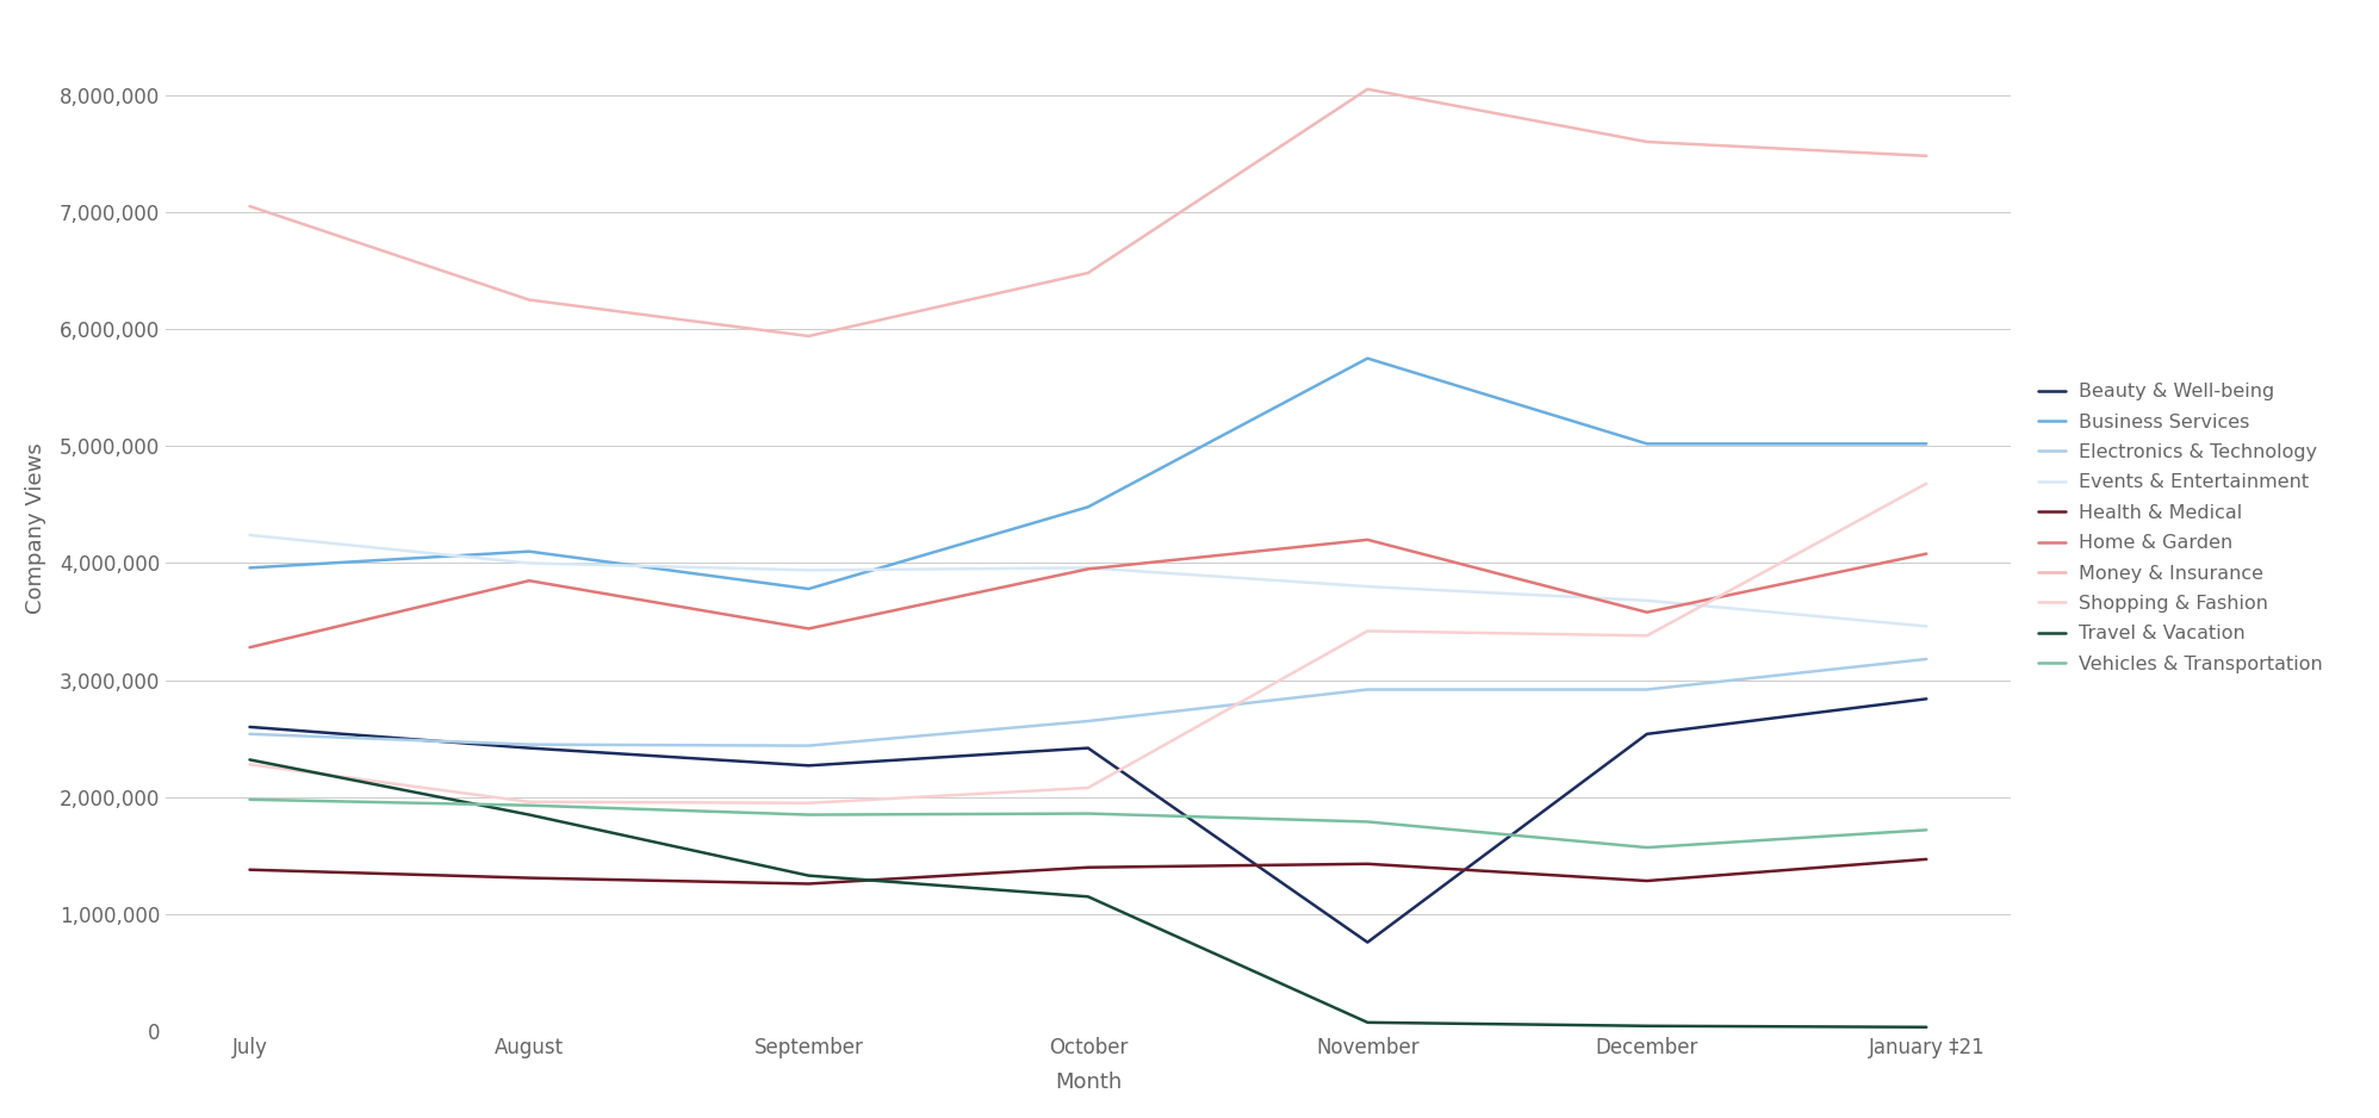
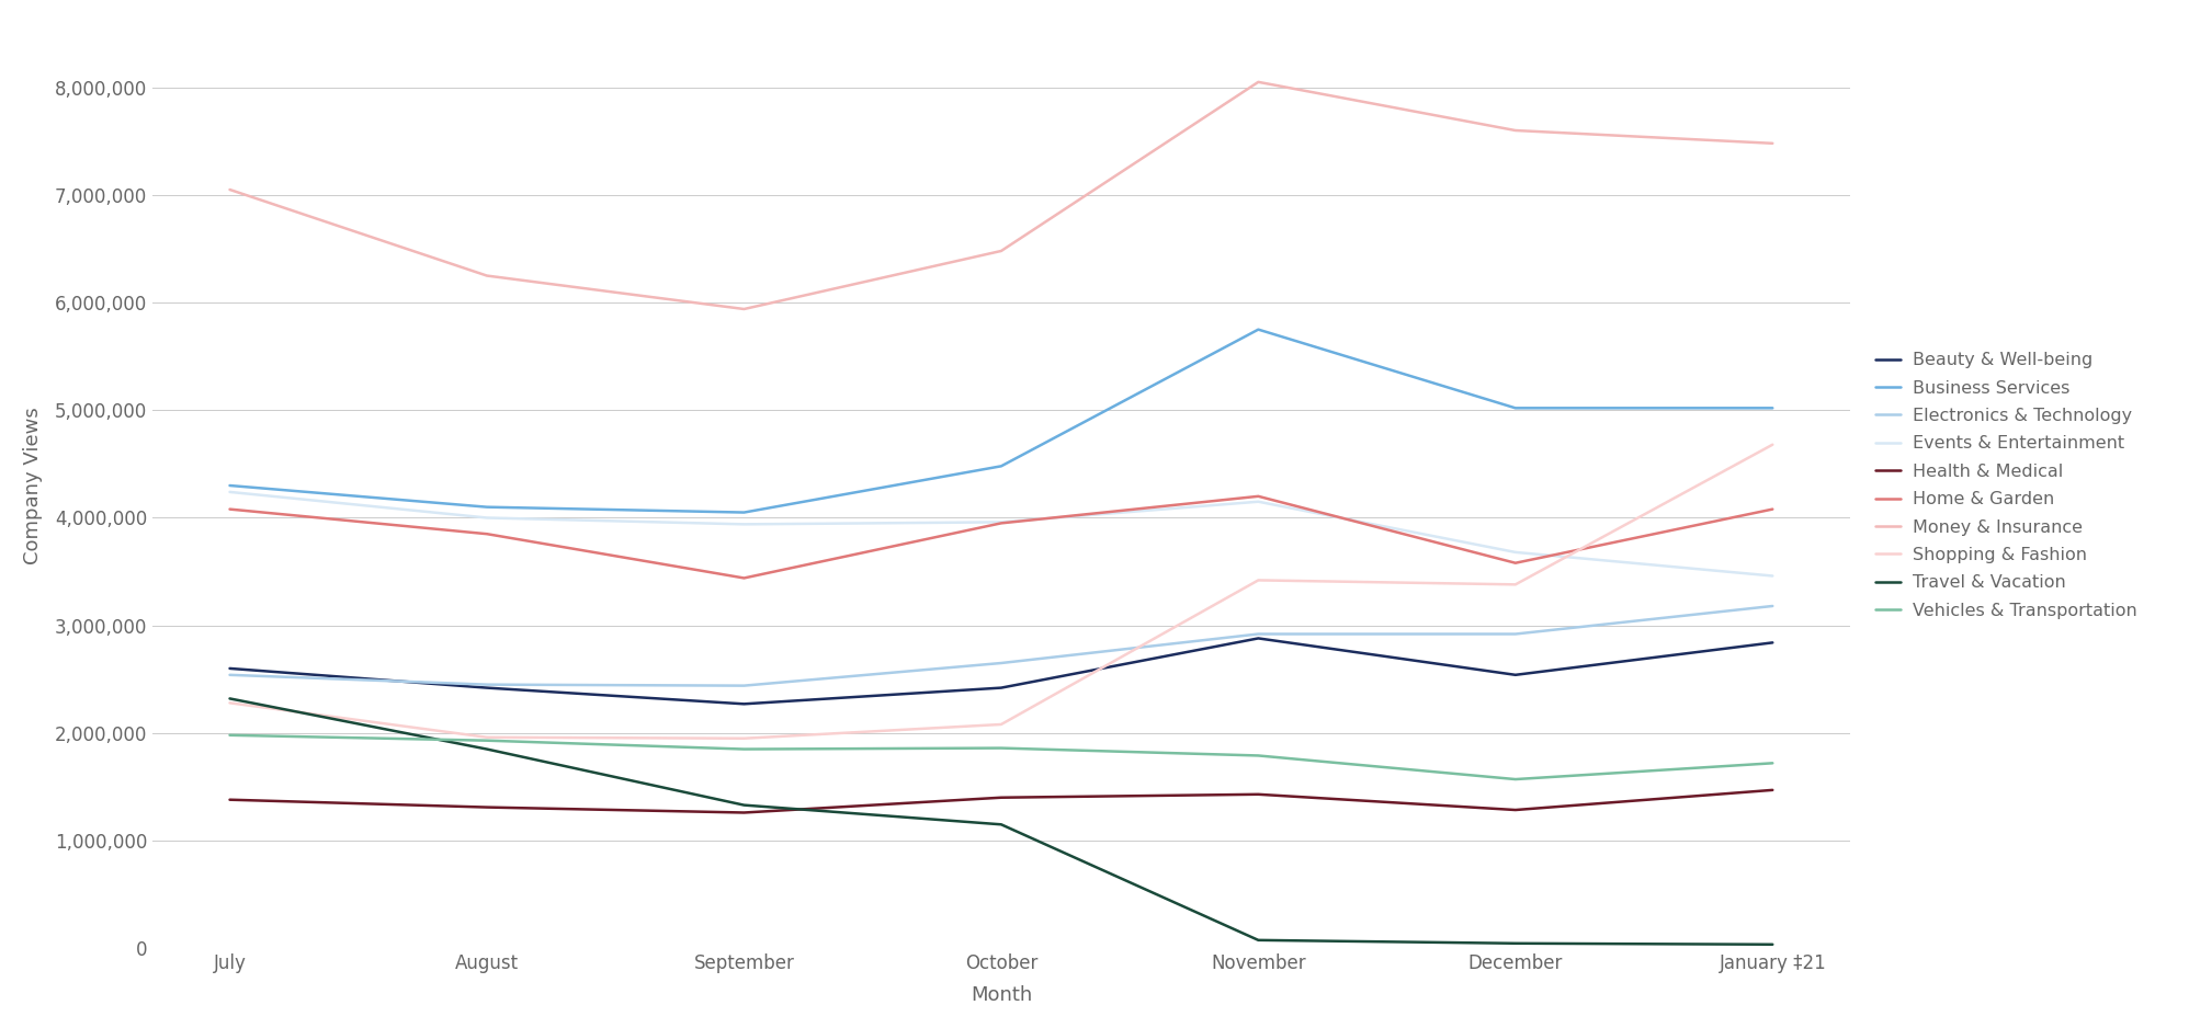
Business Services/July: 3,960,000 -> 4,300,000
Home & Garden/July: 3,280,000 -> 4,080,000
Business Services/September: 3,780,000 -> 4,050,000
Beauty & Well-being/November: 760,000 -> 2,880,000
Events & Entertainment/November: 3,800,000 -> 4,150,000
